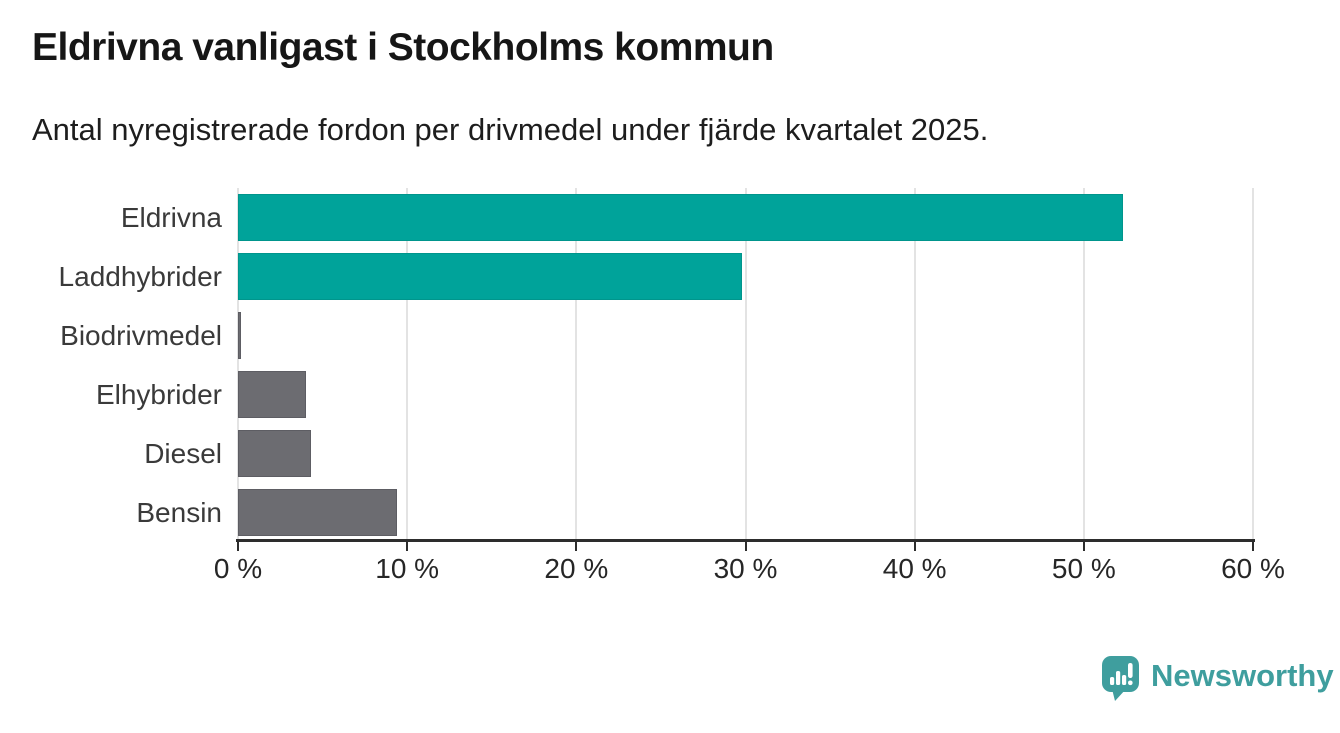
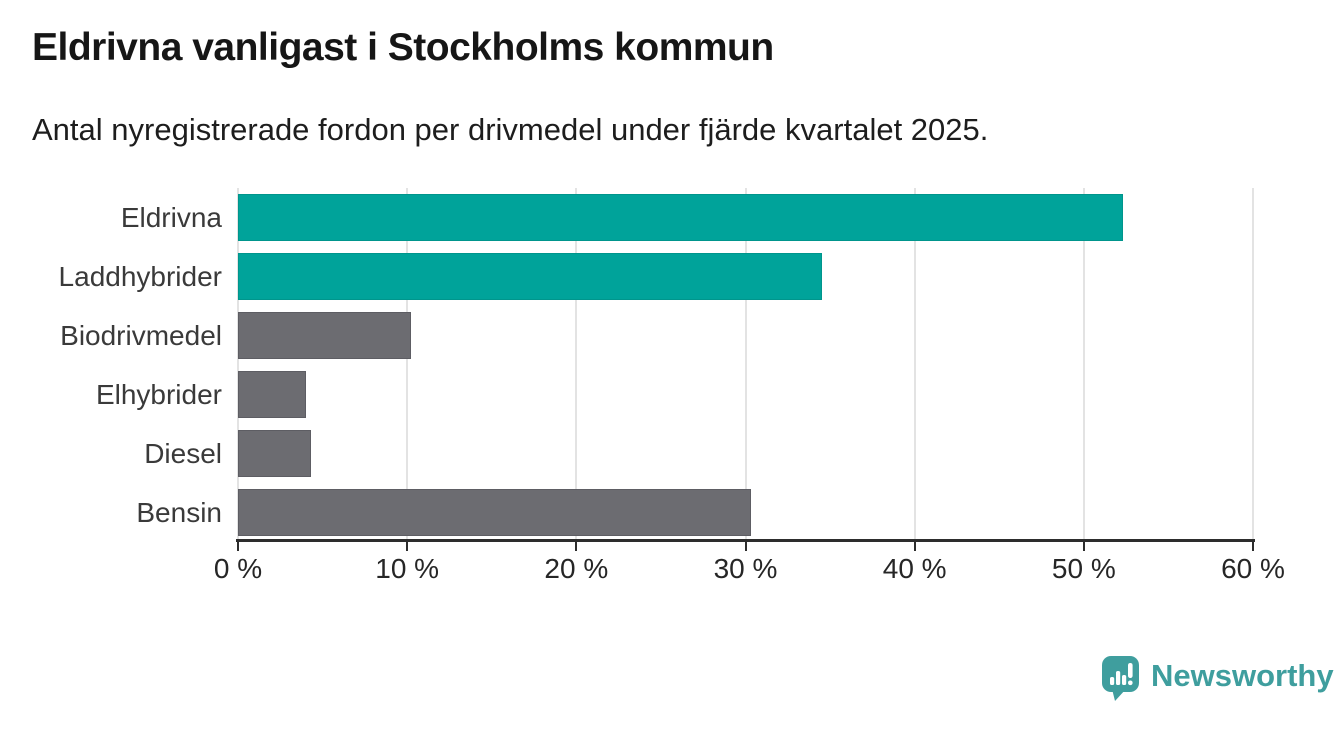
Laddhybrider: 29.8% -> 34.5%
Biodrivmedel: 0.1% -> 10.2%
Bensin: 9.4% -> 30.3%
